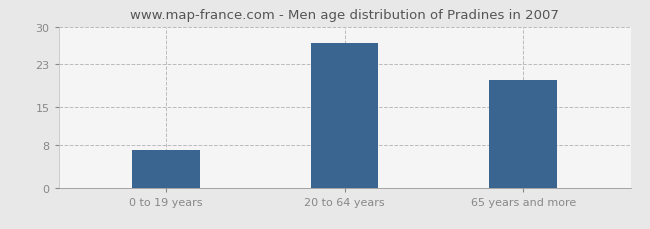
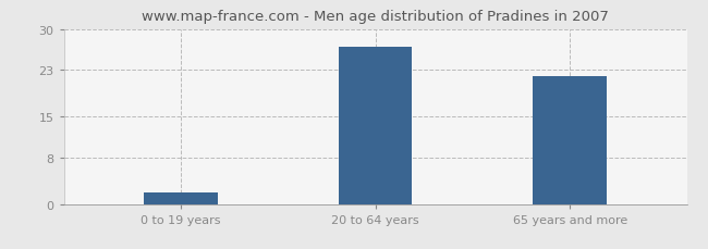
0 to 19 years: 7 -> 2
65 years and more: 20 -> 22
